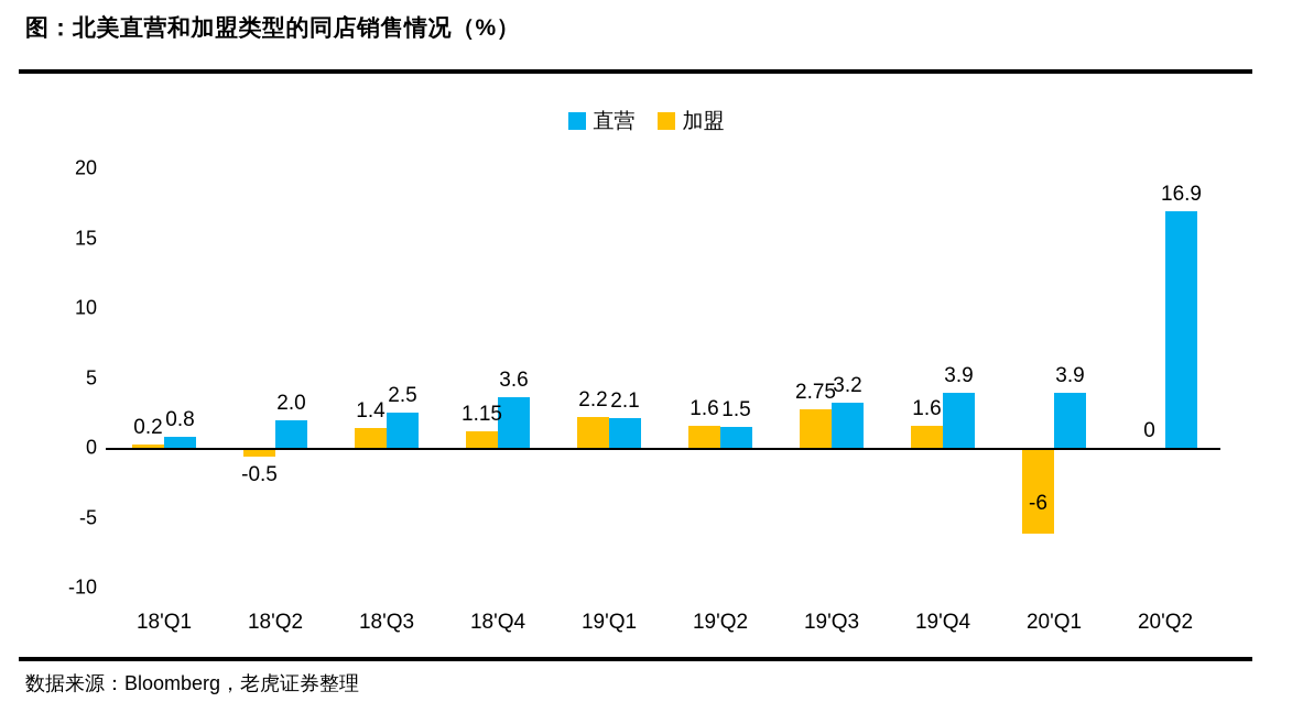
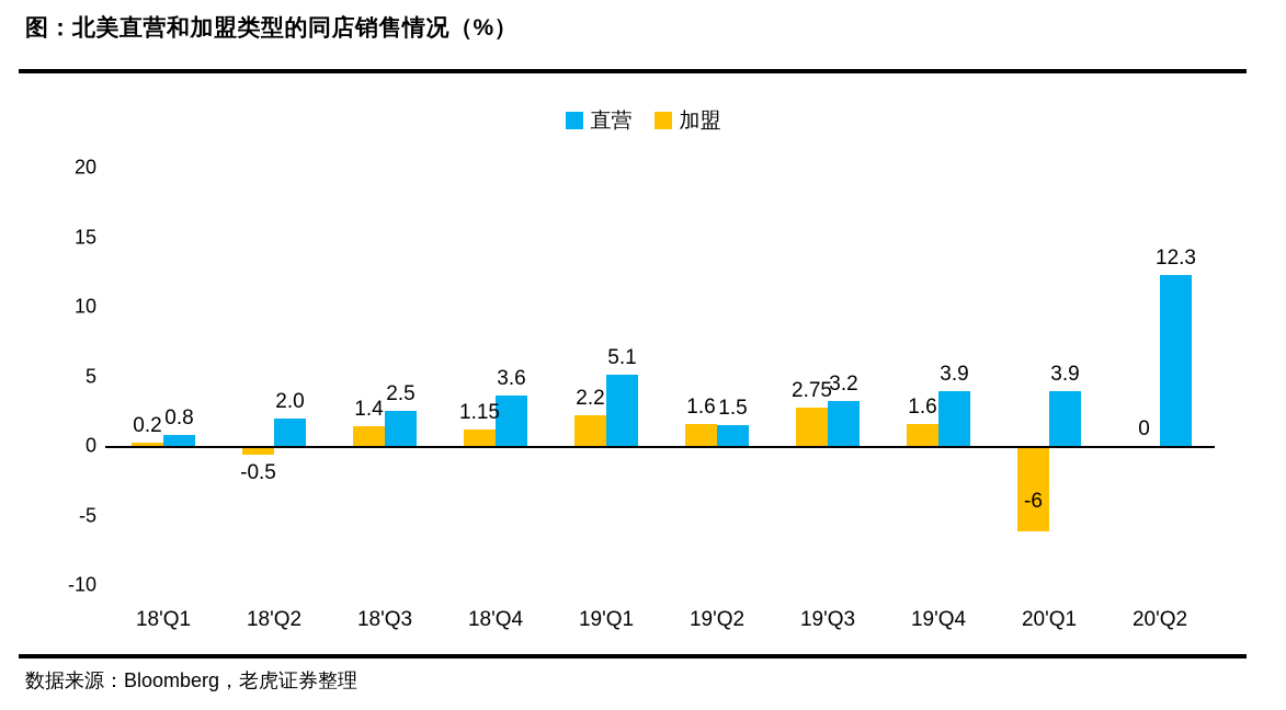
直营/19'Q1: 2.1 -> 5.1
直营/20'Q2: 16.9 -> 12.3
